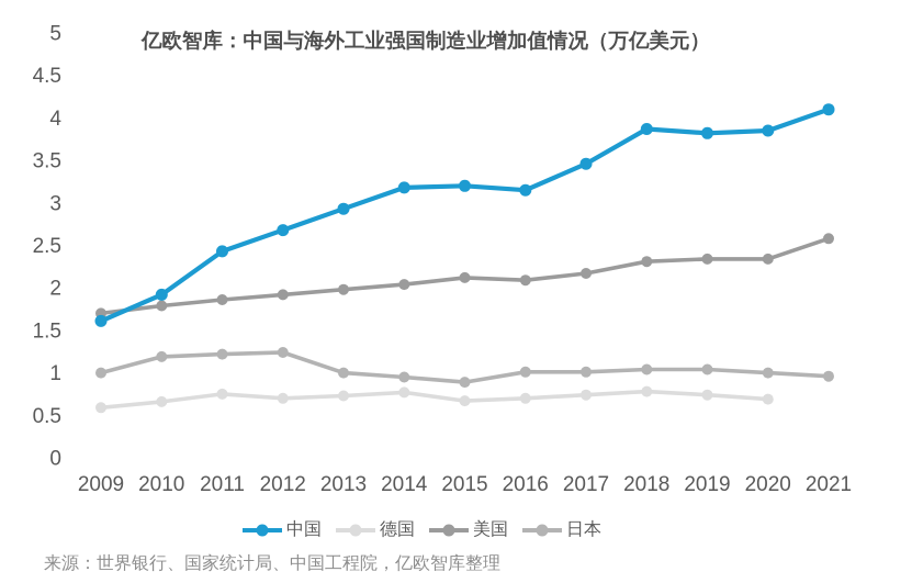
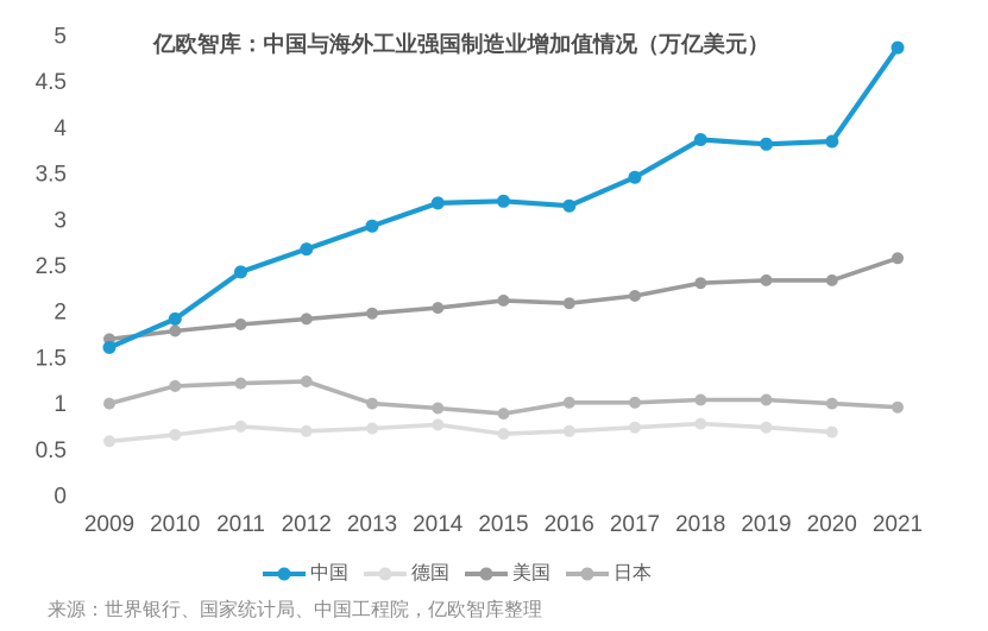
中国/2021: 4.1 -> 4.9
